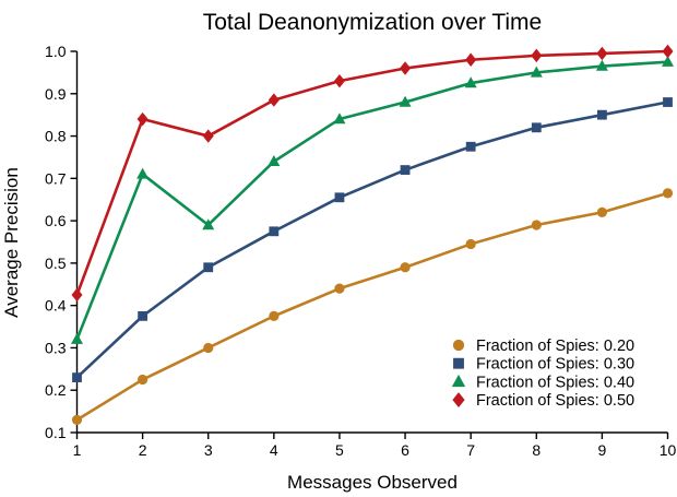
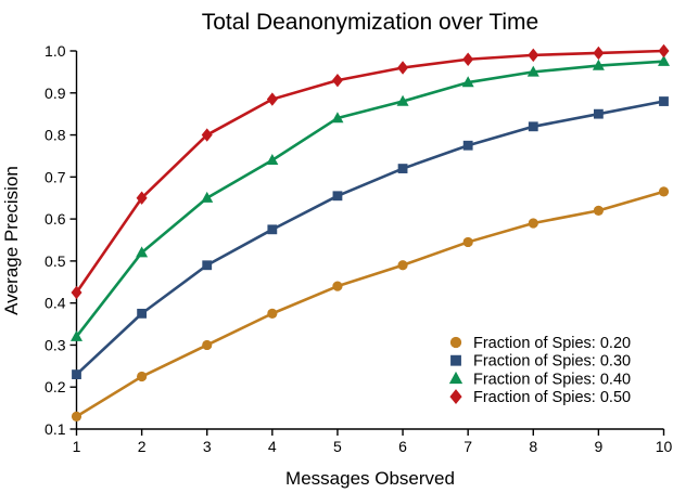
Fraction of Spies: 0.40/2: 0.71 -> 0.52
Fraction of Spies: 0.50/2: 0.84 -> 0.65
Fraction of Spies: 0.40/3: 0.59 -> 0.65
